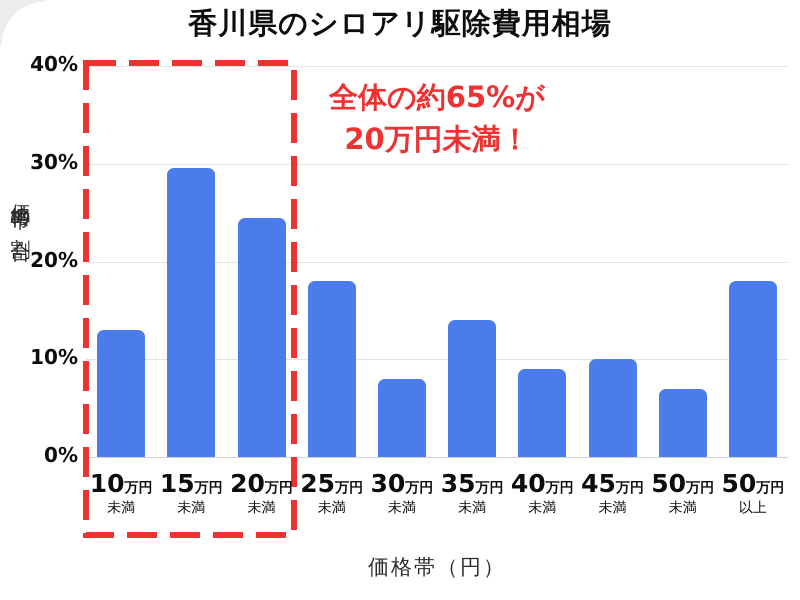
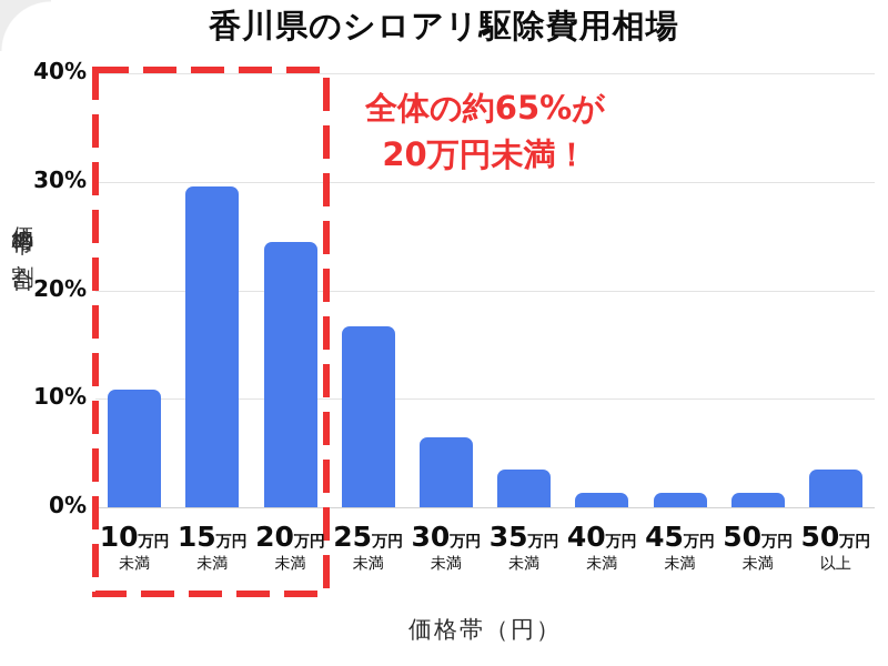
10万円未満: 13% -> 11%
25万円未満: 18% -> 17%
30万円未満: 8% -> 6%
35万円未満: 14% -> 4%
40万円未満: 9% -> 1%
45万円未満: 10% -> 1%
50万円未満: 7% -> 1%
50万円以上: 18% -> 4%
